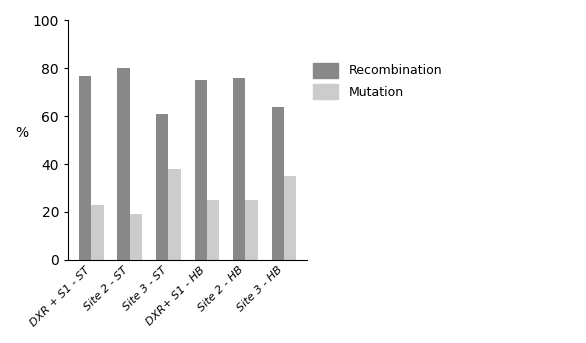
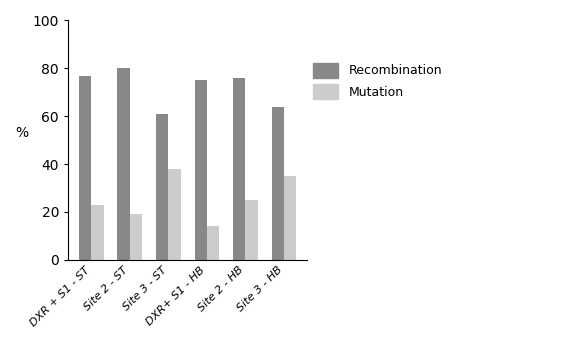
Mutation/DXR+ S1 - HB: 25 -> 14
